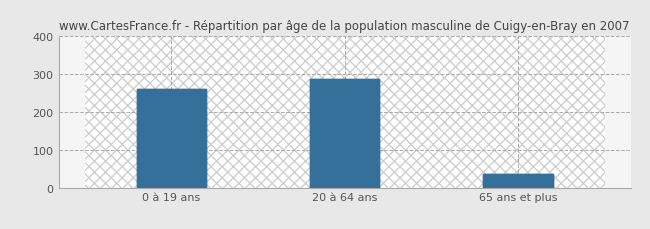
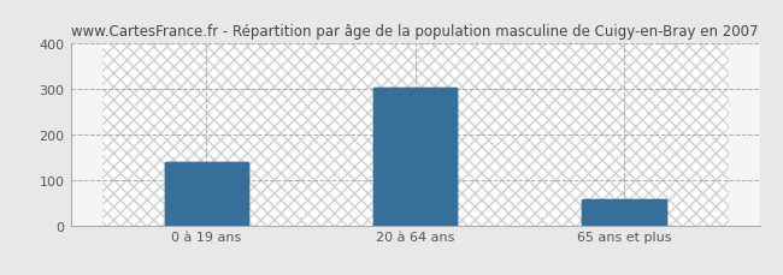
0 à 19 ans: 260 -> 138
20 à 64 ans: 285 -> 303
65 ans et plus: 35 -> 57
